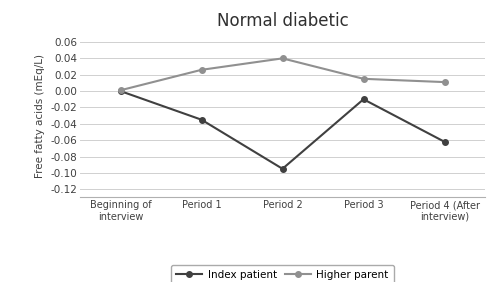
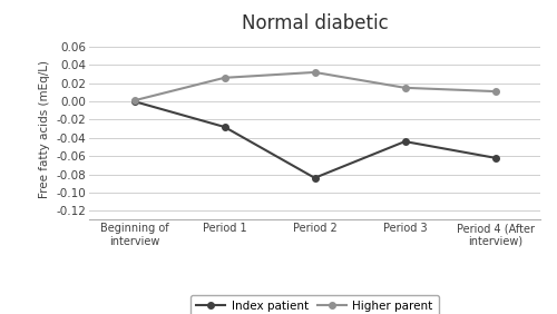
Index patient/Period 1: -0.035 -> -0.028
Index patient/Period 2: -0.095 -> -0.084
Higher parent/Period 2: 0.040 -> 0.032
Index patient/Period 3: -0.010 -> -0.044
